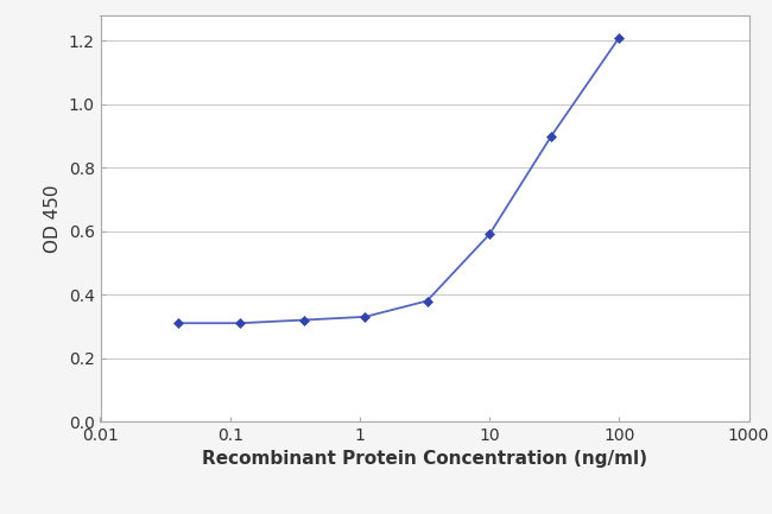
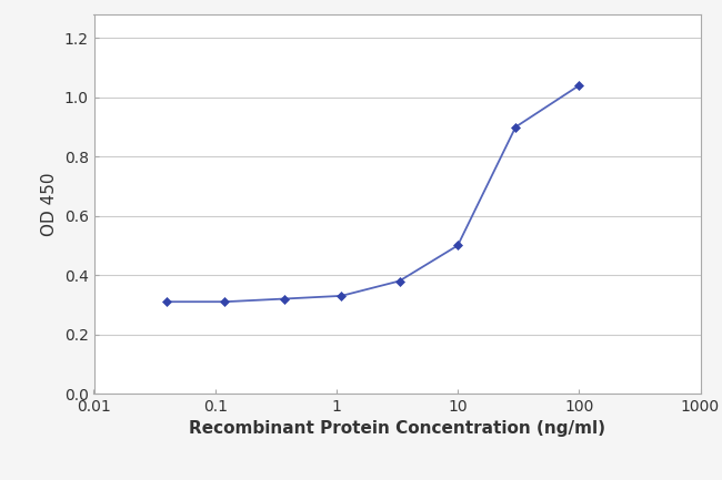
10: 0.59 -> 0.50
100: 1.21 -> 1.04
